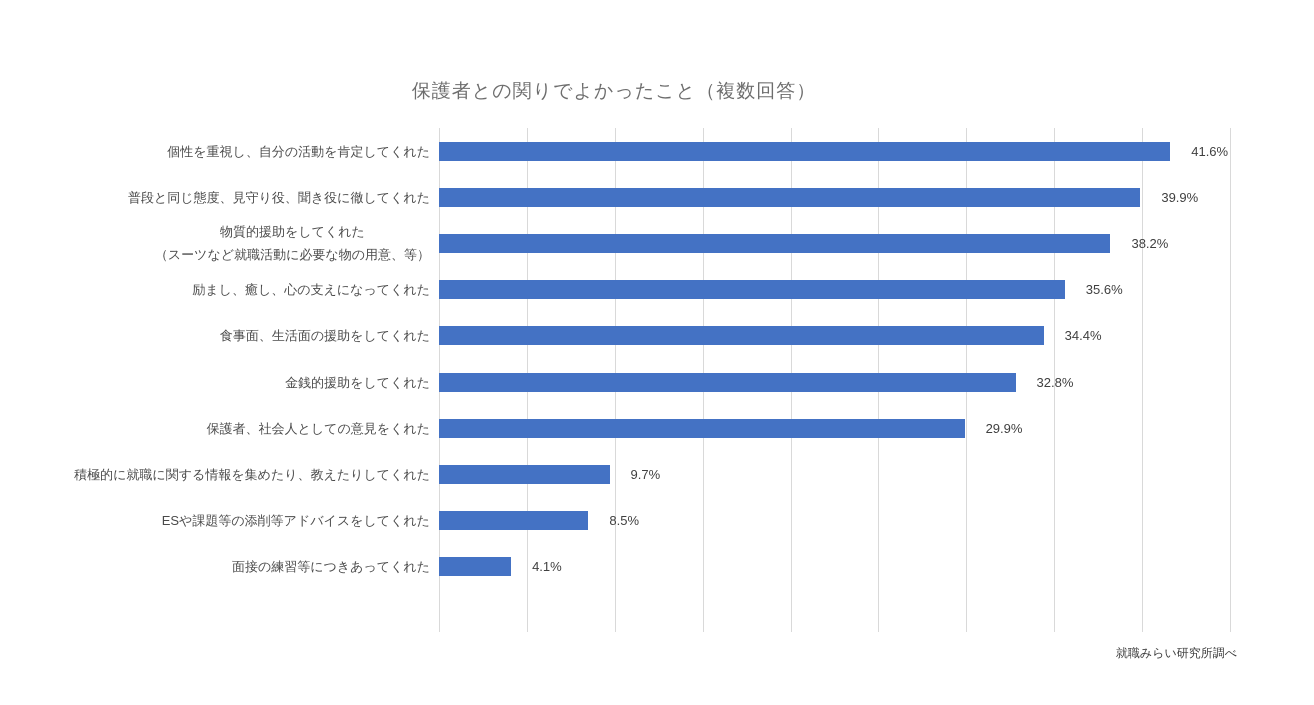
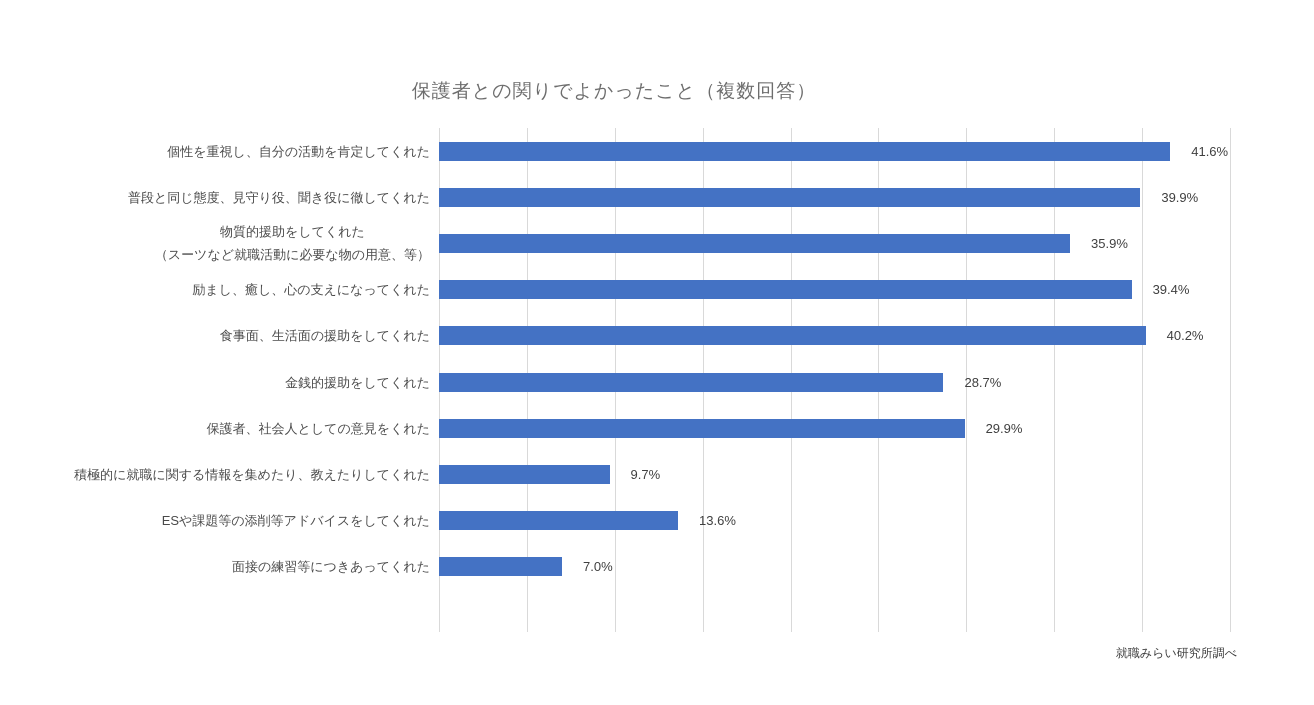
物質的援助をしてくれた （スーツなど就職活動に必要な物の用意、等）: 38.2% -> 35.9%
励まし、癒し、心の支えになってくれた: 35.6% -> 39.4%
食事面、生活面の援助をしてくれた: 34.4% -> 40.2%
金銭的援助をしてくれた: 32.8% -> 28.7%
ESや課題等の添削等アドバイスをしてくれた: 8.5% -> 13.6%
面接の練習等につきあってくれた: 4.1% -> 7.0%
